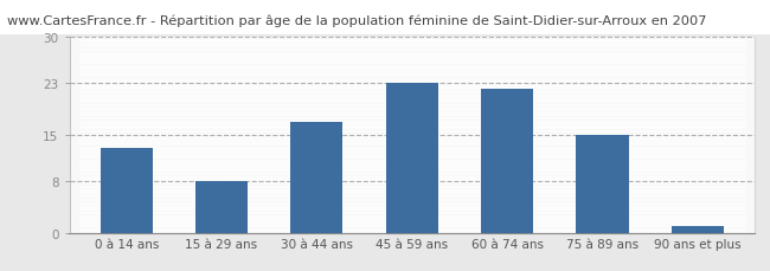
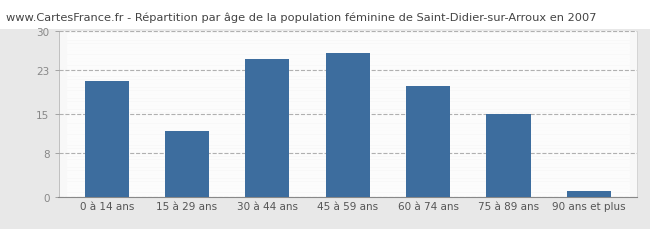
0 à 14 ans: 13 -> 21
15 à 29 ans: 8 -> 12
30 à 44 ans: 17 -> 25
45 à 59 ans: 23 -> 26
60 à 74 ans: 22 -> 20
